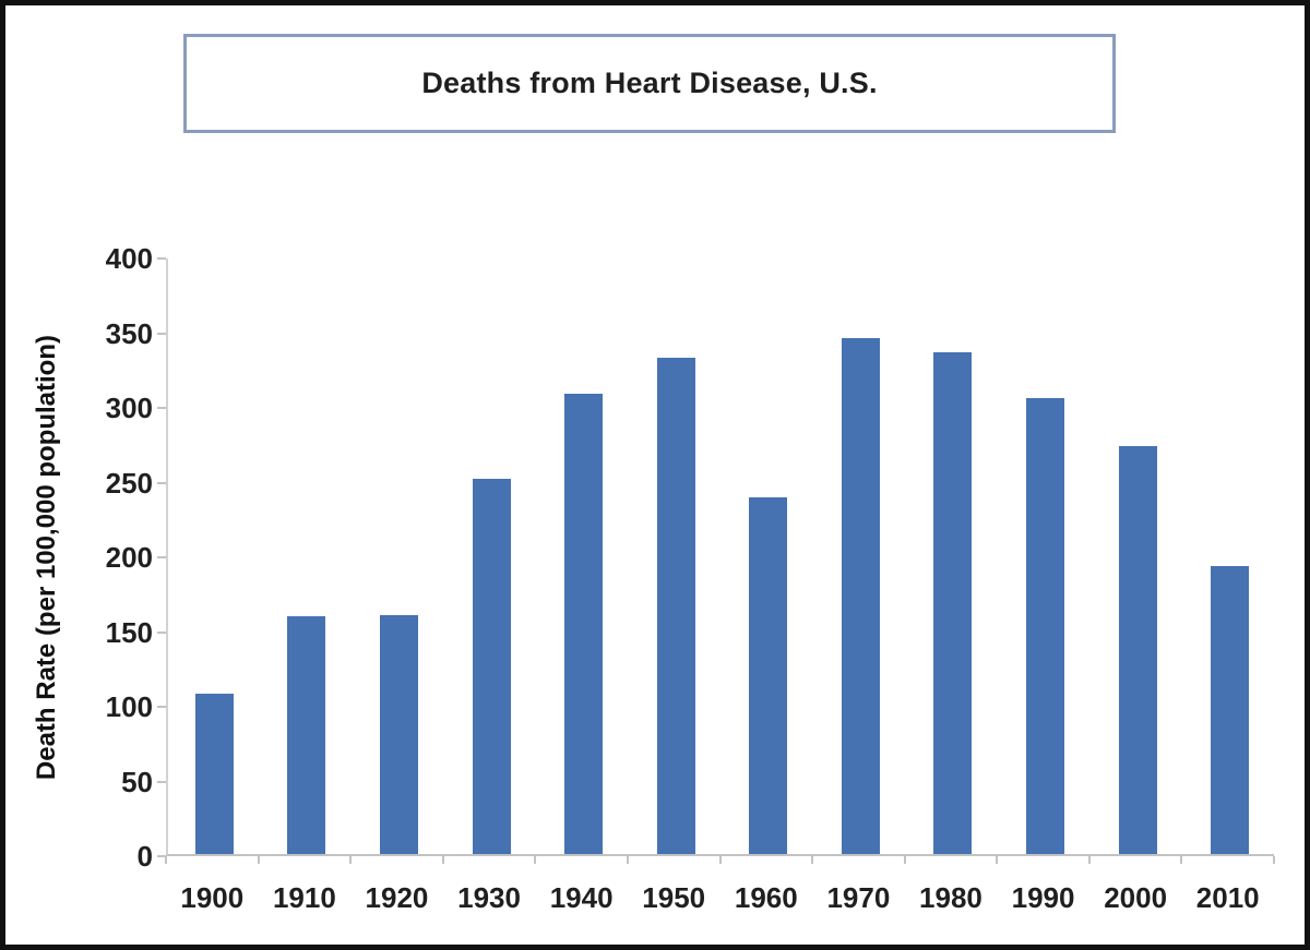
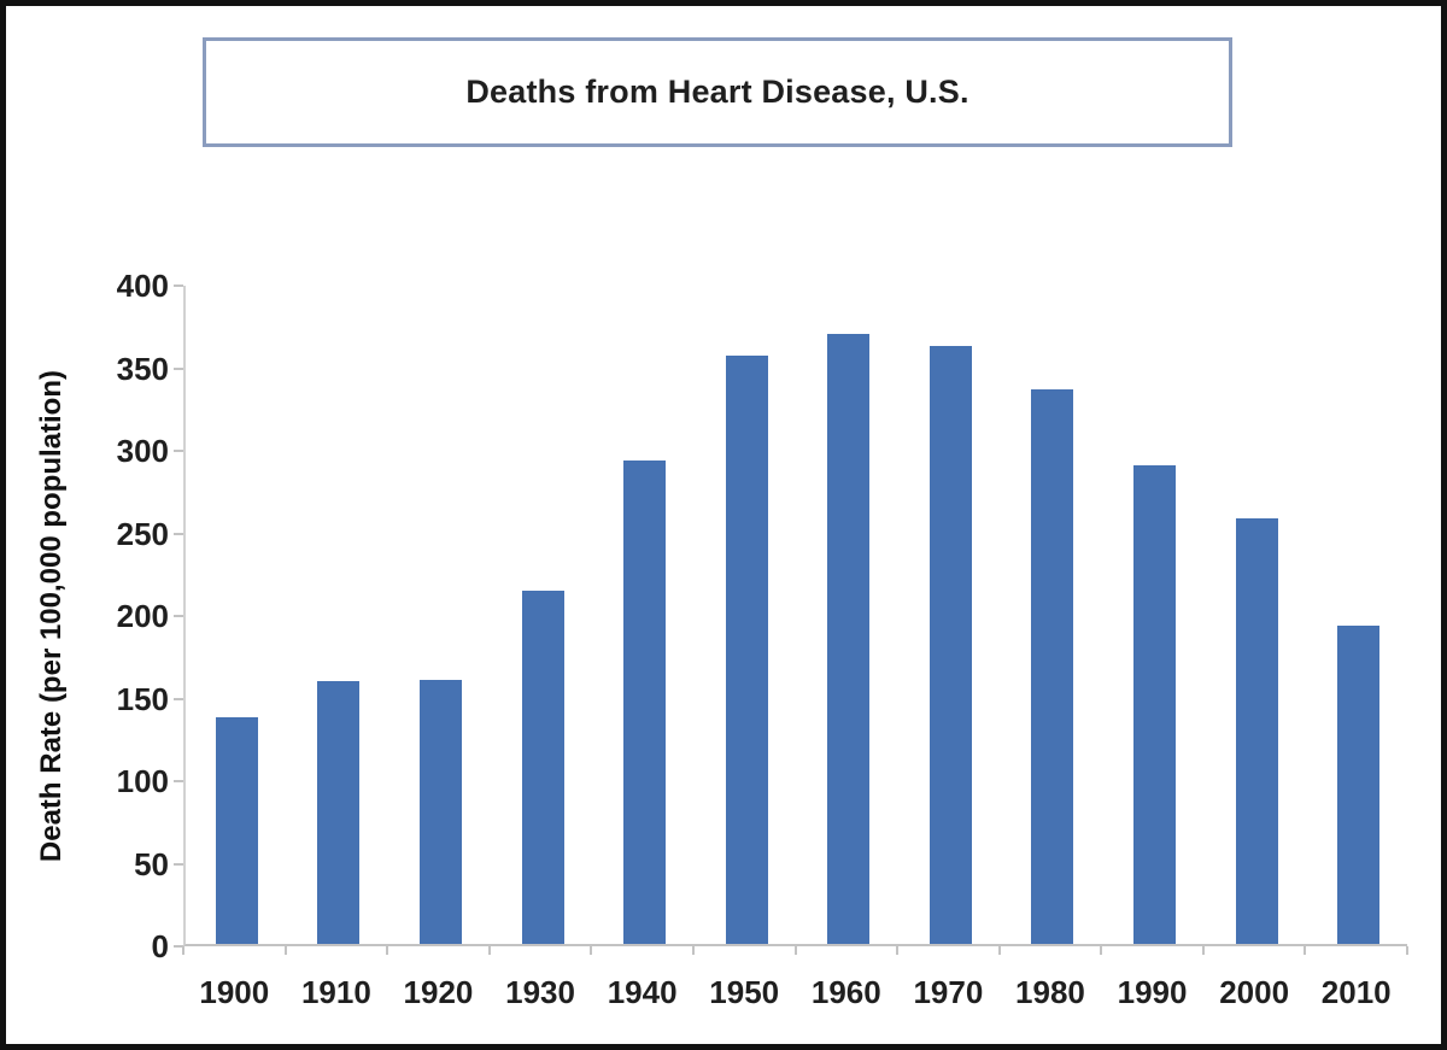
1900: 107 -> 137
1930: 251 -> 214
1940: 308 -> 293
1950: 332 -> 356
1960: 239 -> 369
1970: 345 -> 362
1990: 305 -> 290
2000: 273 -> 258
